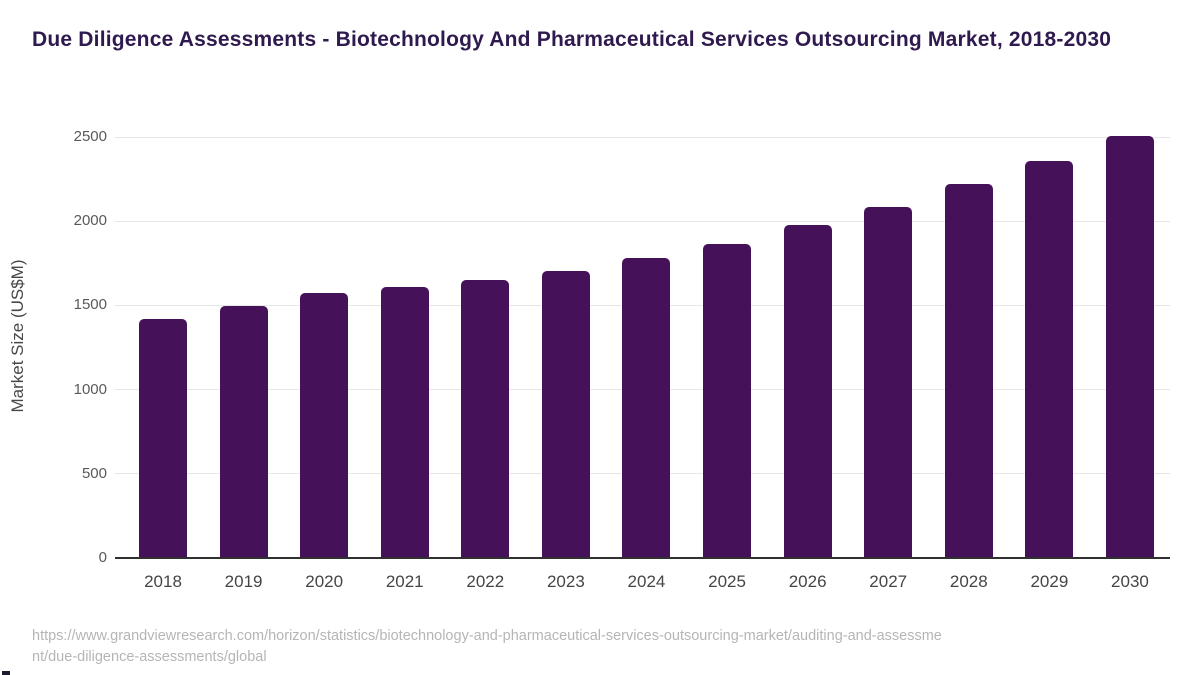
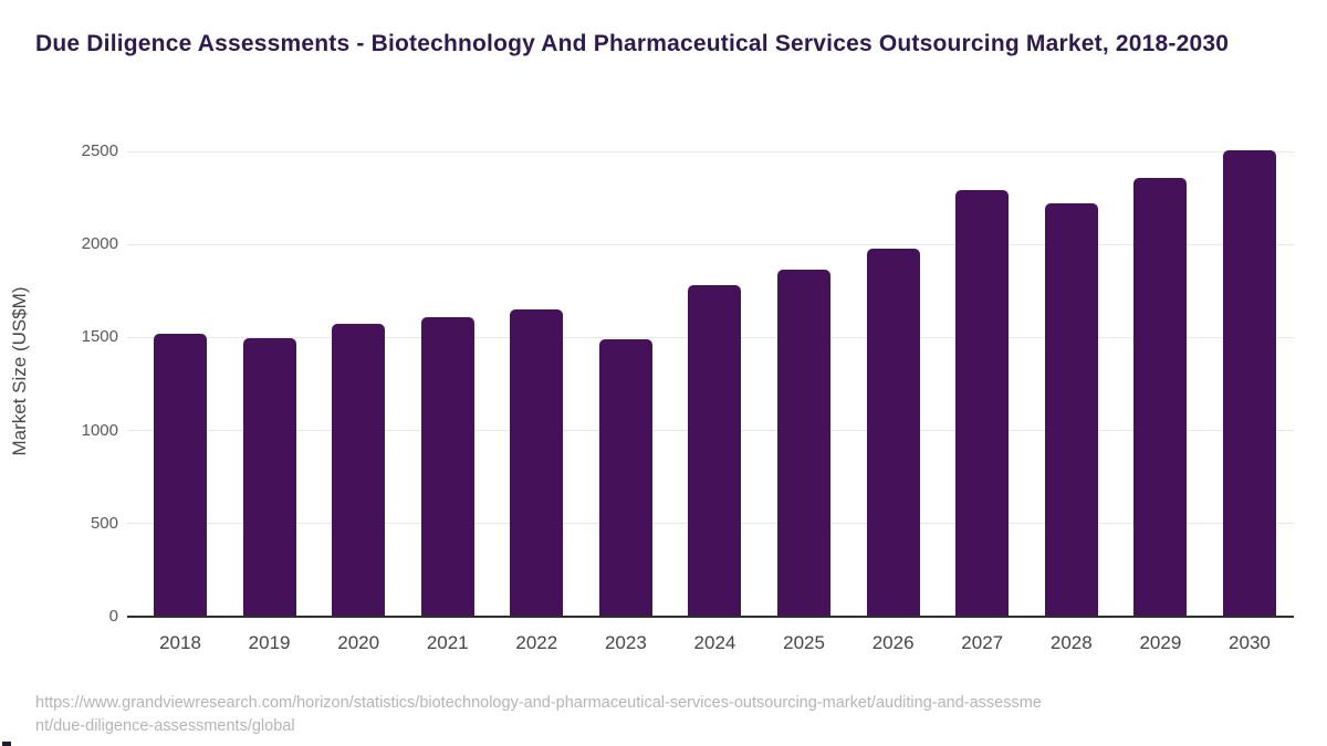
2018: 1420 -> 1520
2023: 1700 -> 1490
2027: 2080 -> 2290
